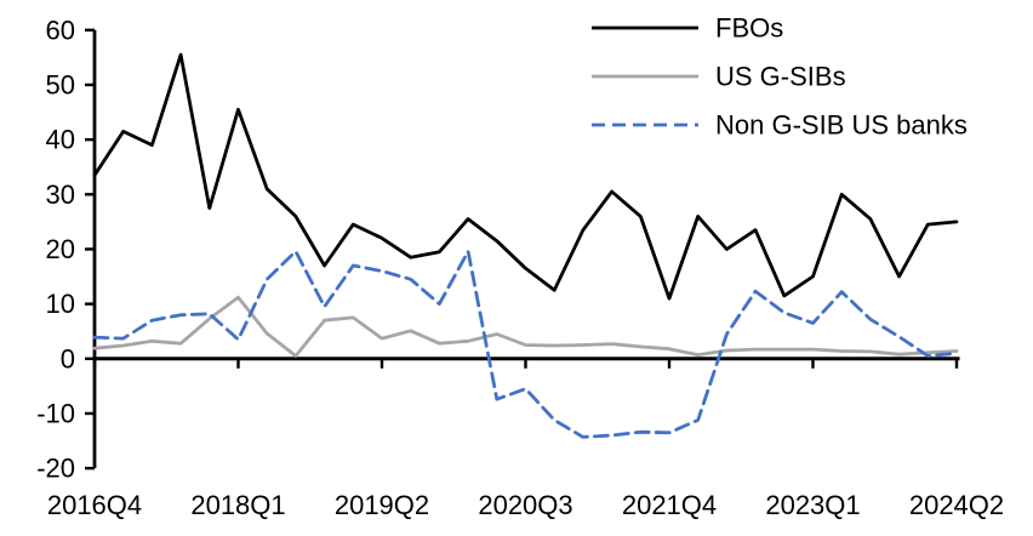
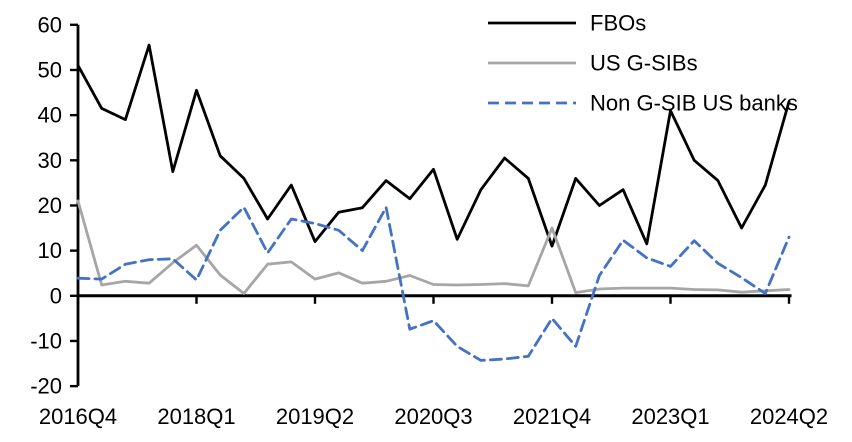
FBOs/2016Q4: 34 -> 51
US G-SIBs/2016Q4: 2 -> 21
FBOs/2019Q2: 22 -> 12
FBOs/2020Q3: 16 -> 28
US G-SIBs/2021Q4: 2 -> 15
Non G-SIB US banks/2021Q4: -14 -> -5
FBOs/2023Q1: 15 -> 41
FBOs/2024Q2: 25 -> 43
Non G-SIB US banks/2024Q2: 1 -> 13
